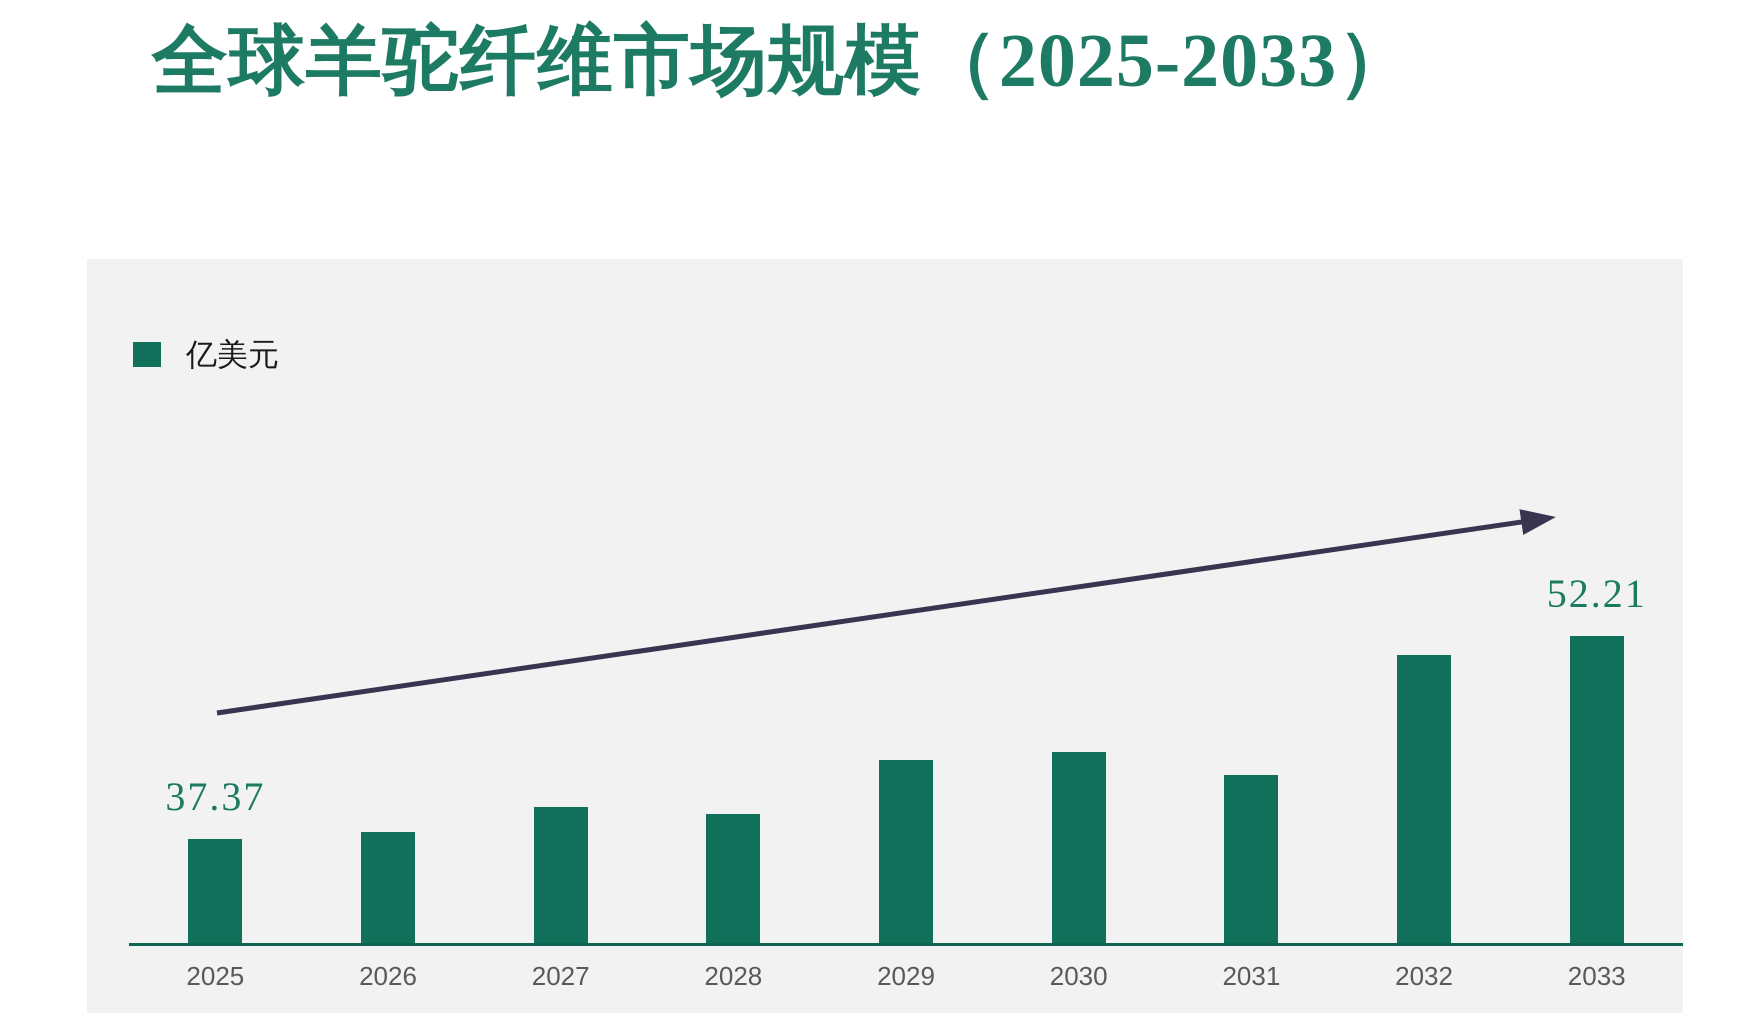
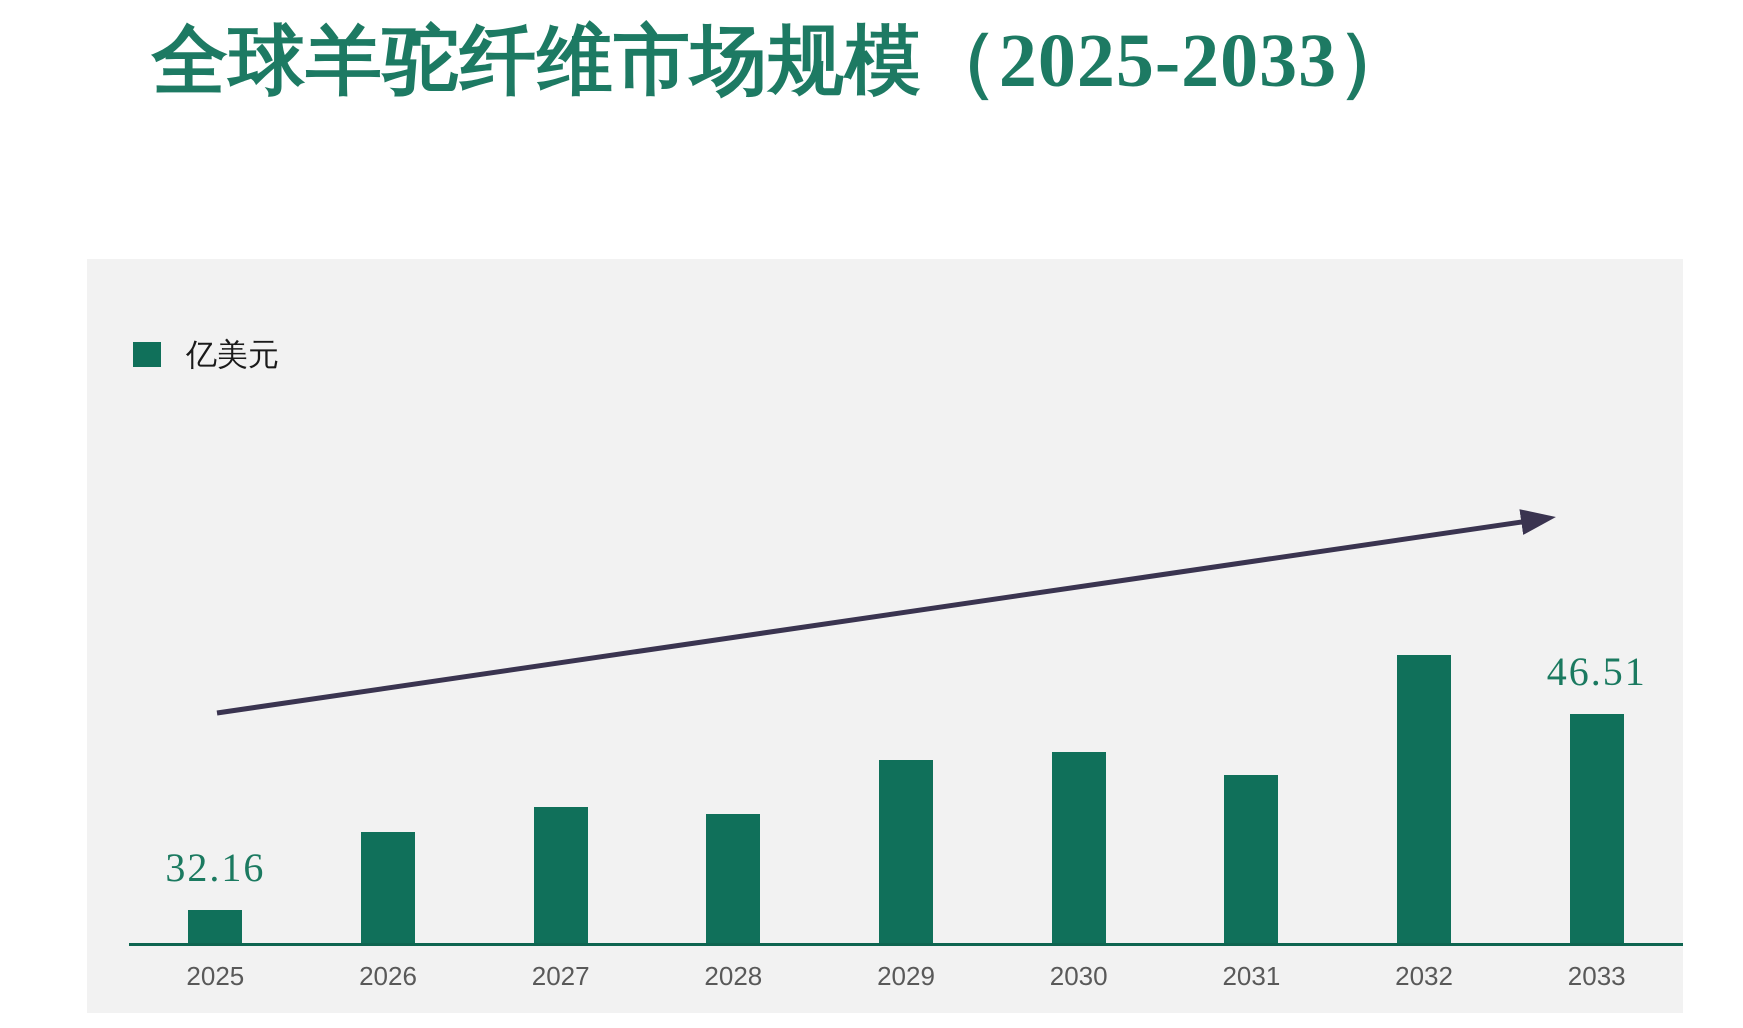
2025: 37.37 -> 32.16
2033: 52.21 -> 46.51
